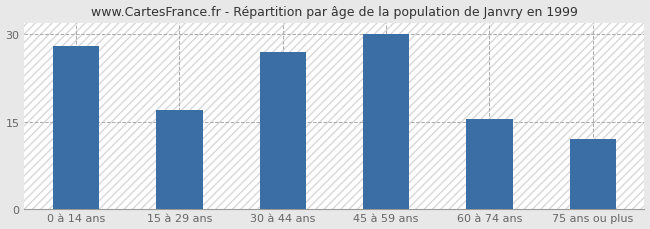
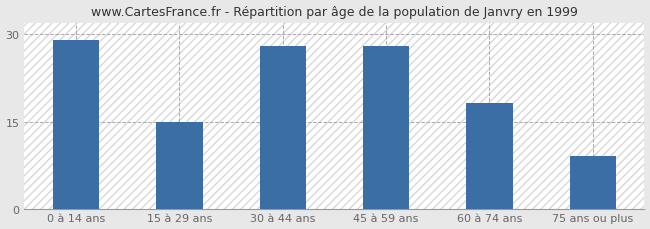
0 à 14 ans: 28.0 -> 29.0
15 à 29 ans: 17.0 -> 15.0
30 à 44 ans: 27.0 -> 28.0
45 à 59 ans: 30.0 -> 28.0
60 à 74 ans: 15.5 -> 18.2
75 ans ou plus: 12.0 -> 9.0
